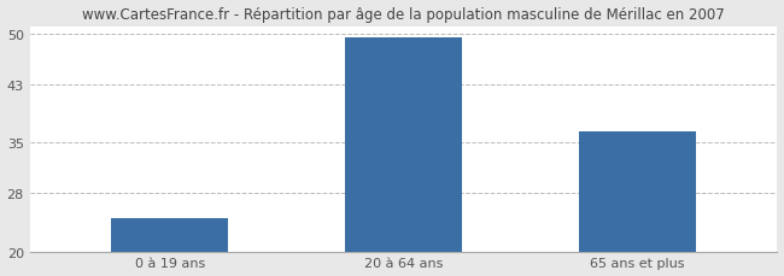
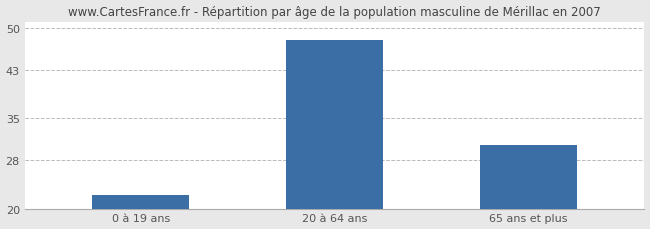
0 à 19 ans: 24.5 -> 22.2
20 à 64 ans: 49.5 -> 48.0
65 ans et plus: 36.5 -> 30.6
